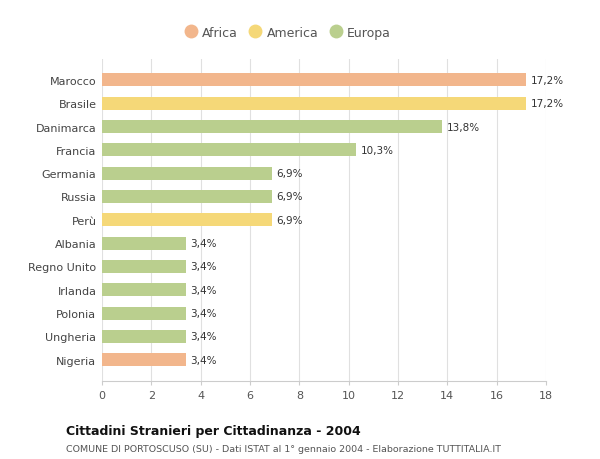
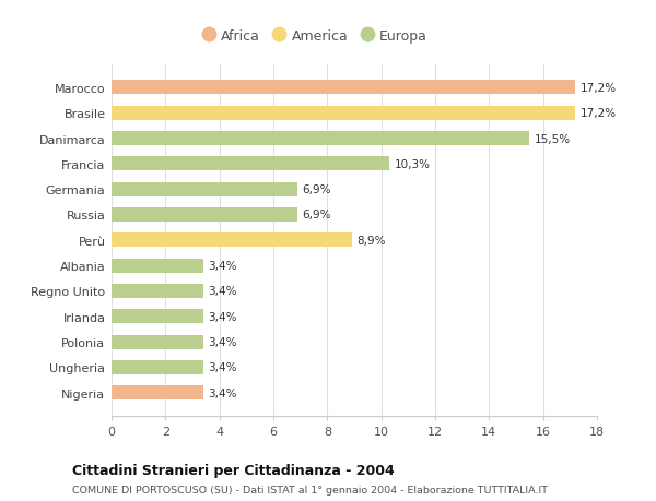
Danimarca: 13,8% -> 15,5%
Perù: 6,9% -> 8,9%
